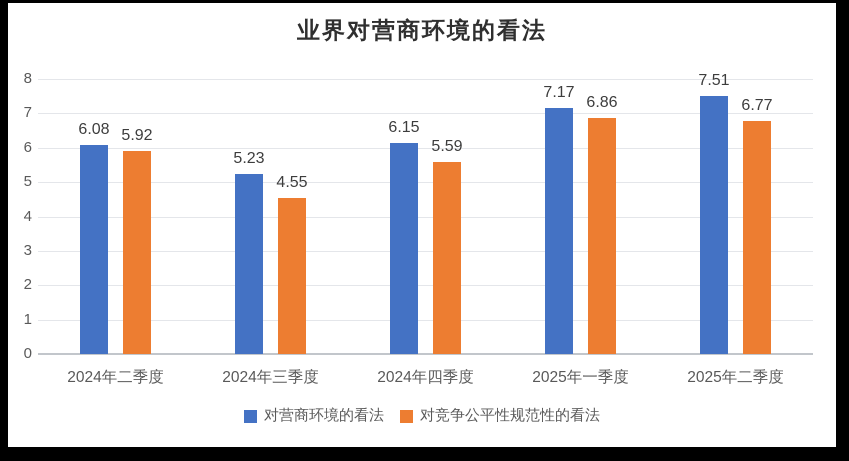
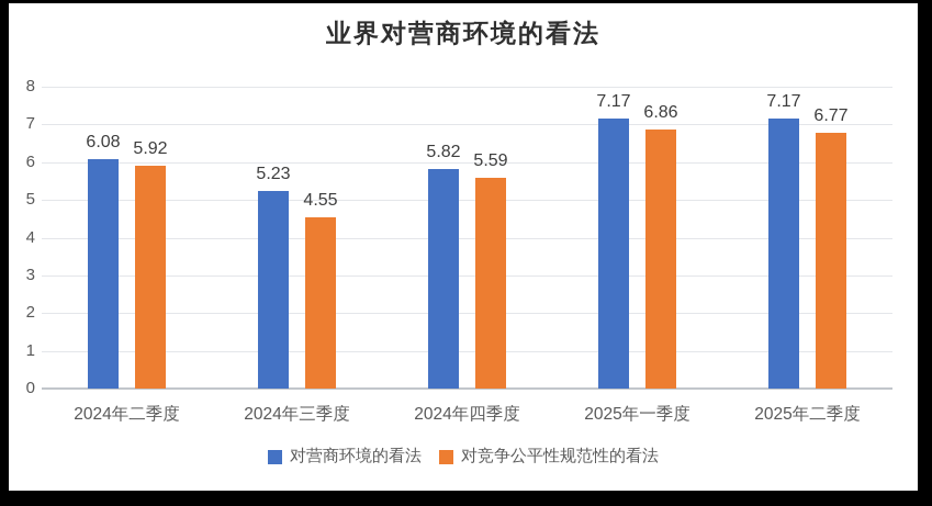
对营商环境的看法/2024年四季度: 6.15 -> 5.82
对营商环境的看法/2025年二季度: 7.51 -> 7.17
